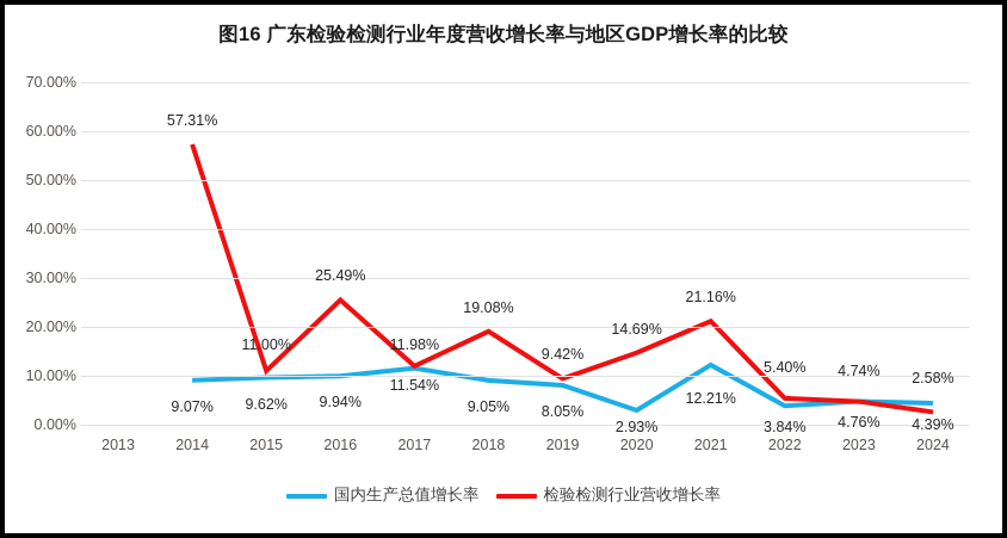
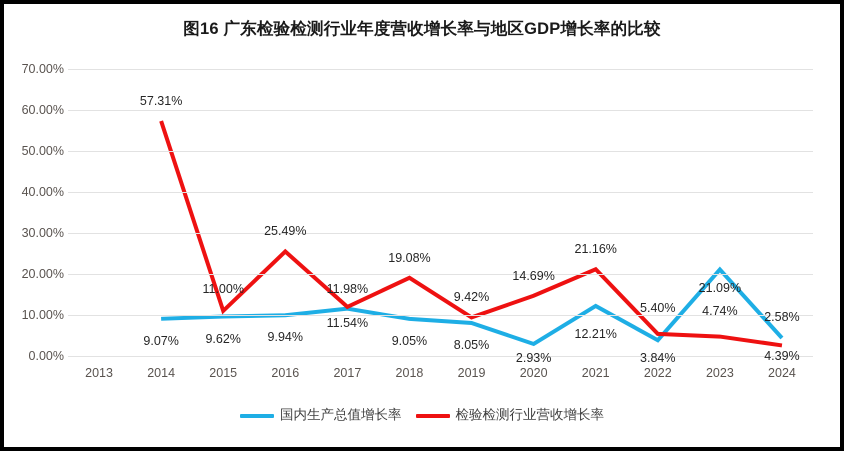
国内生产总值增长率/2023: 4.76% -> 21.09%
